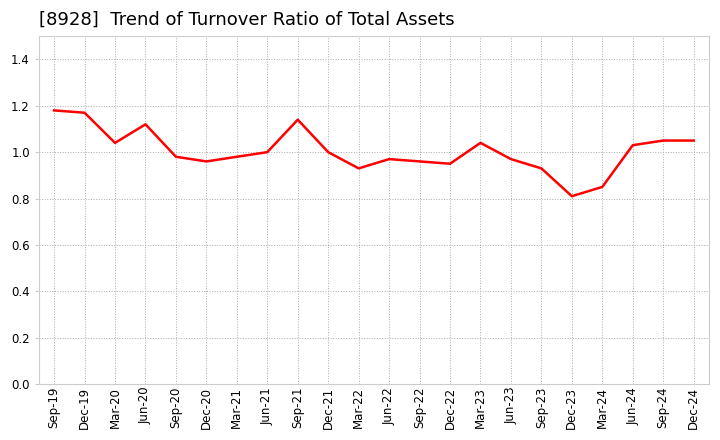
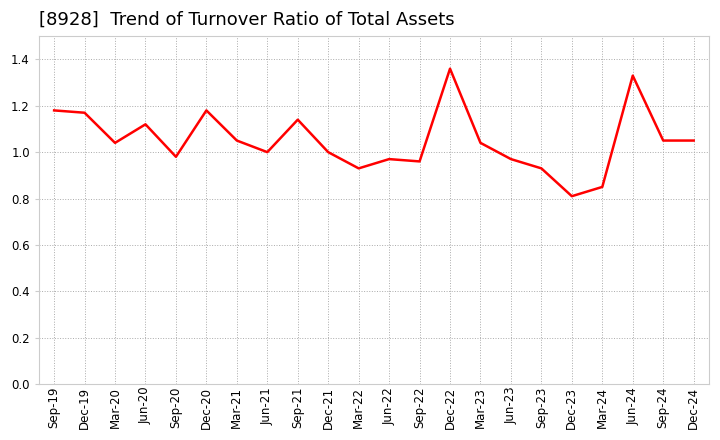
Dec-20: 0.96 -> 1.18
Mar-21: 0.98 -> 1.05
Dec-22: 0.95 -> 1.36
Jun-24: 1.03 -> 1.33
